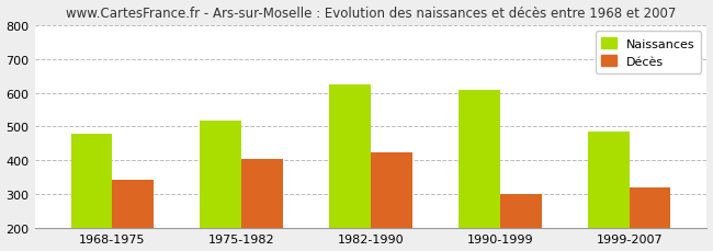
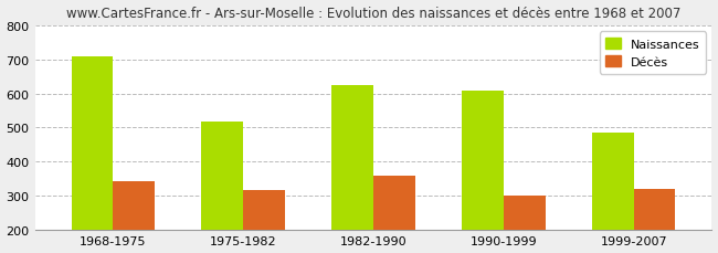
Naissances/1968-1975: 480 -> 708
Décès/1975-1982: 405 -> 315
Décès/1982-1990: 425 -> 358
